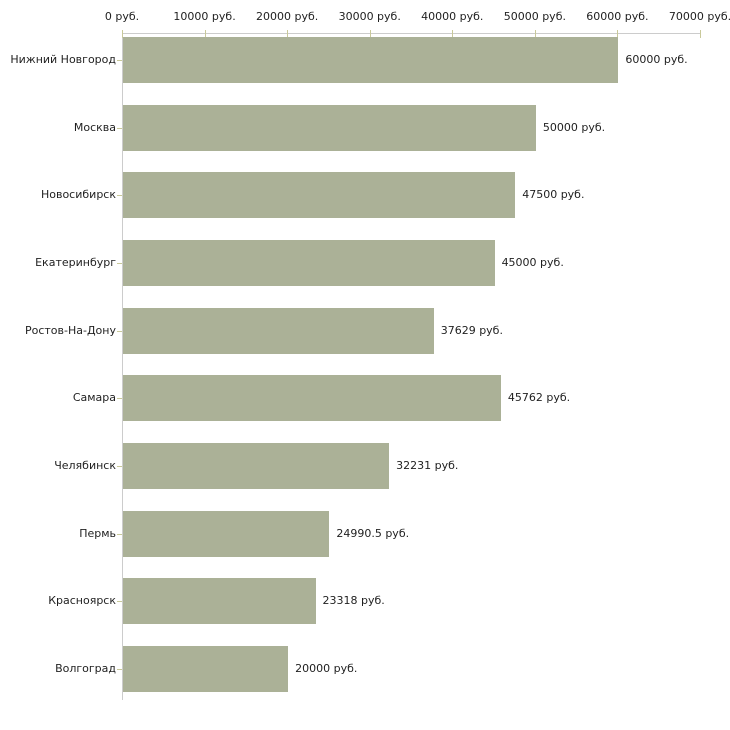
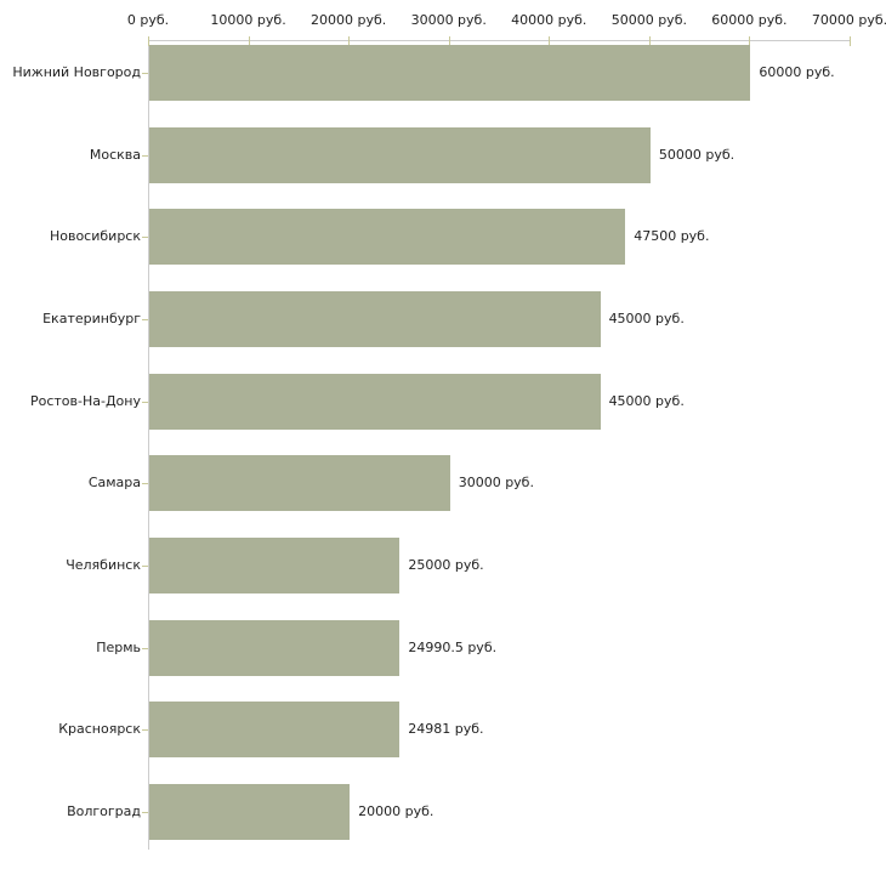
Ростов-На-Дону: 37629 -> 45000
Самара: 45762 -> 30000
Челябинск: 32231 -> 25000
Красноярск: 23318 -> 24981
